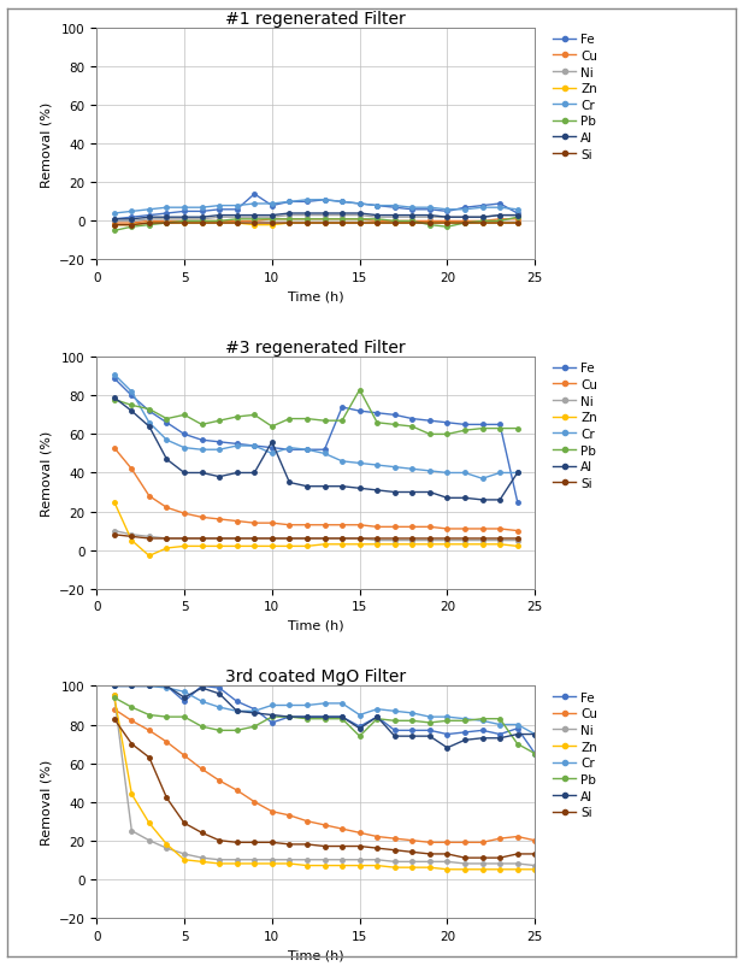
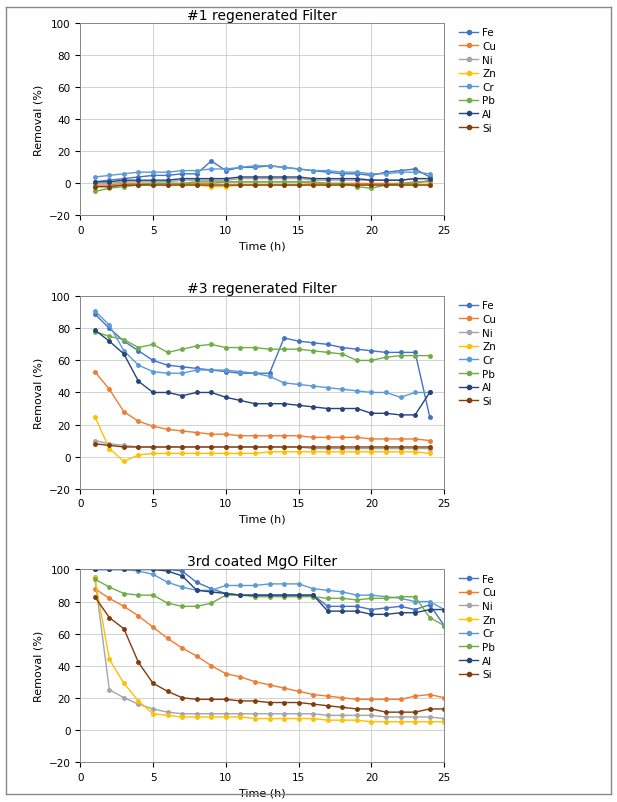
#3 regenerated Filter/Cr/10: 50 -> 54
#3 regenerated Filter/Pb/10: 64 -> 68
#3 regenerated Filter/Al/10: 56 -> 37
#3 regenerated Filter/Pb/15: 83 -> 67
3rd coated MgO Filter/Fe/5: 92 -> 100
3rd coated MgO Filter/Al/5: 94 -> 100
3rd coated MgO Filter/Fe/10: 81 -> 85
3rd coated MgO Filter/Fe/15: 79 -> 84
3rd coated MgO Filter/Cr/15: 85 -> 91
3rd coated MgO Filter/Pb/15: 74 -> 83
3rd coated MgO Filter/Al/15: 78 -> 84
3rd coated MgO Filter/Al/20: 68 -> 72
